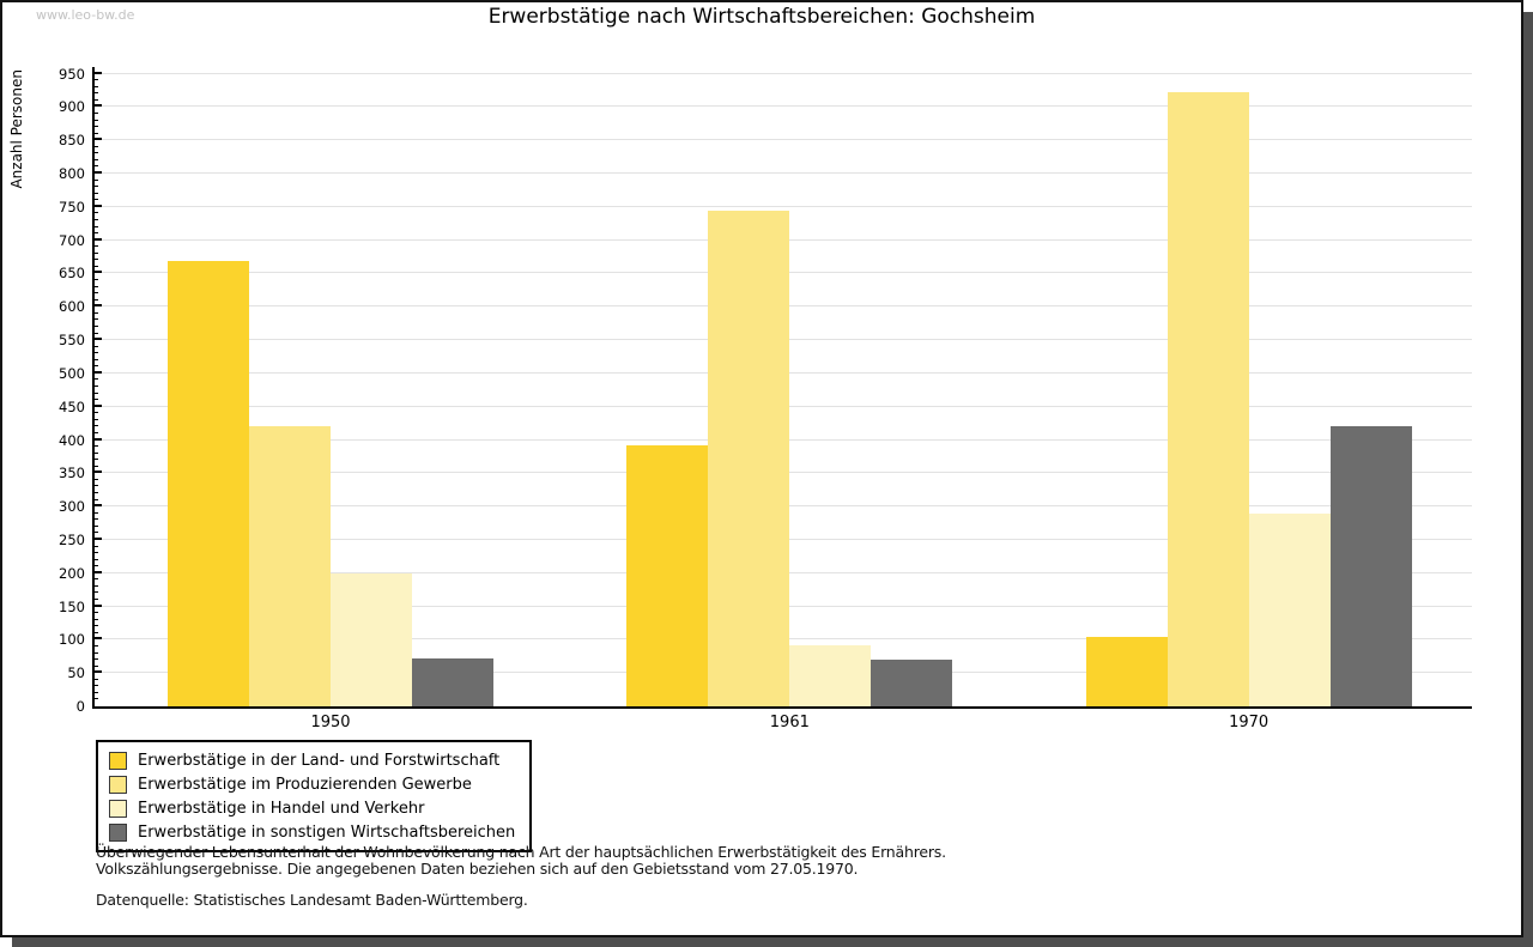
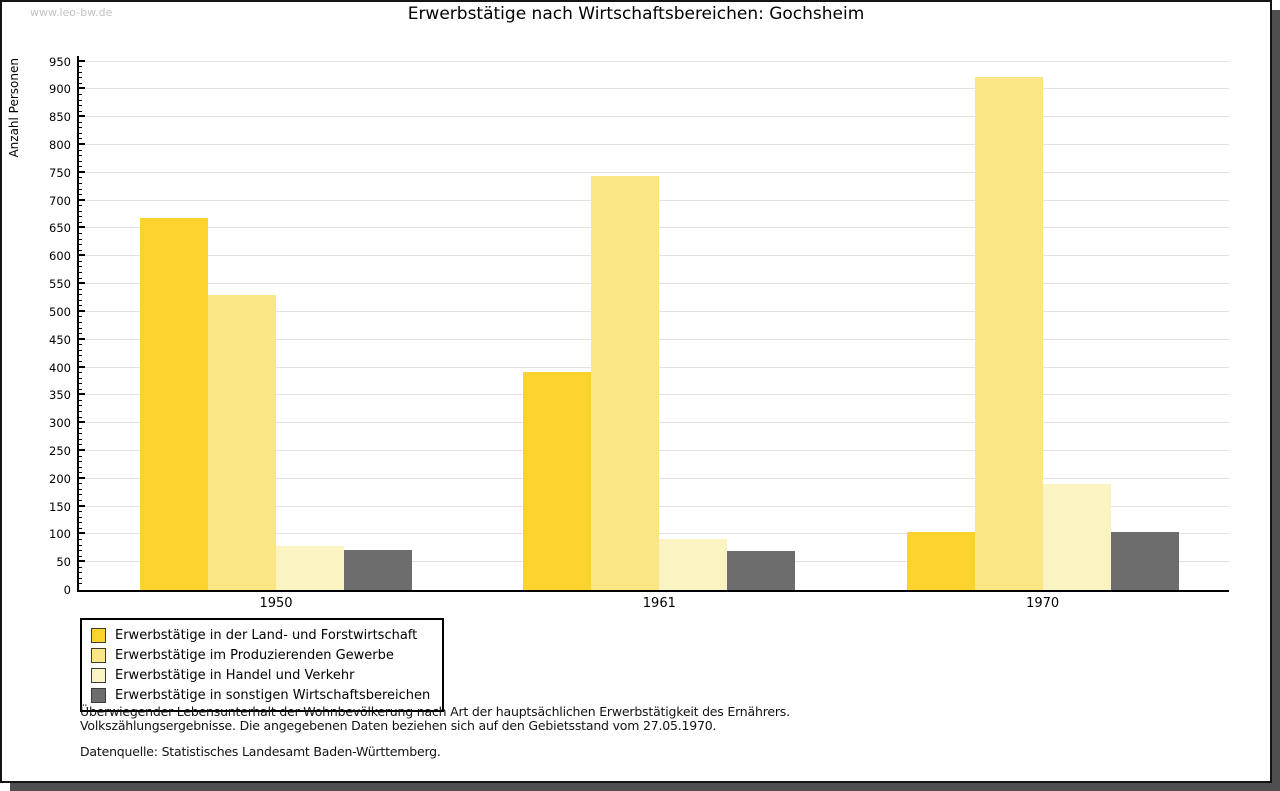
Erwerbstätige im Produzierenden Gewerbe/1950: 420 -> 530
Erwerbstätige in Handel und Verkehr/1950: 200 -> 80
Erwerbstätige in Handel und Verkehr/1970: 290 -> 190
Erwerbstätige in sonstigen Wirtschaftsbereichen/1970: 420 -> 100
